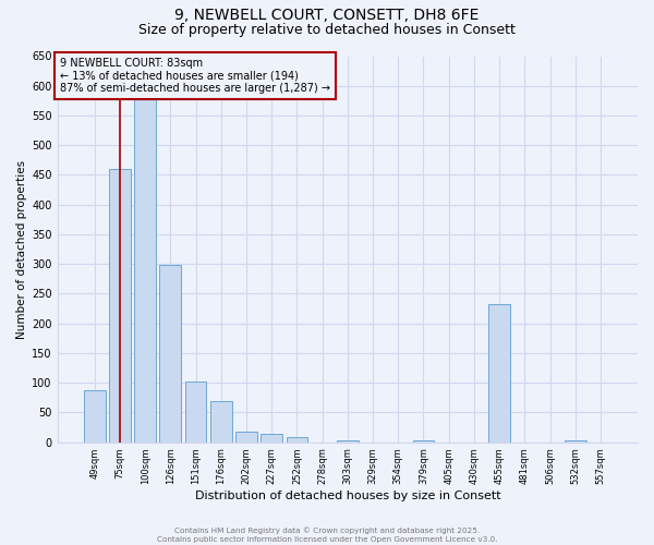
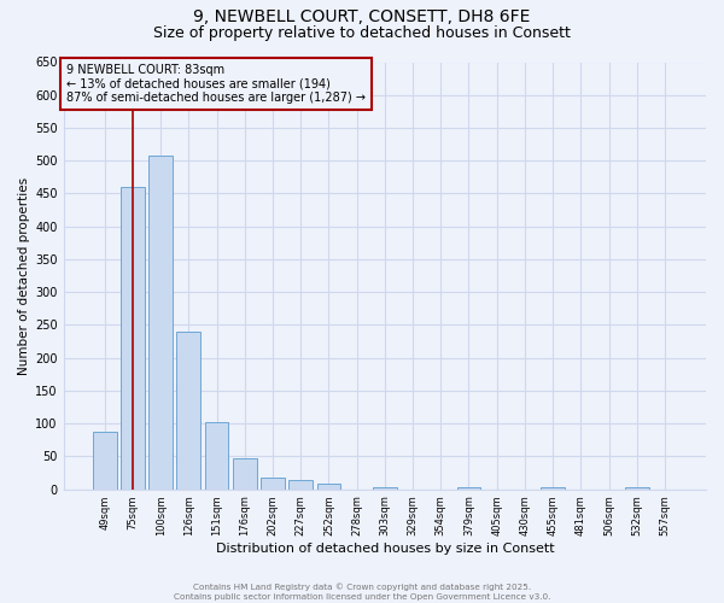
100sqm: 582 -> 507
126sqm: 298 -> 240
176sqm: 70 -> 48
455sqm: 232 -> 3
